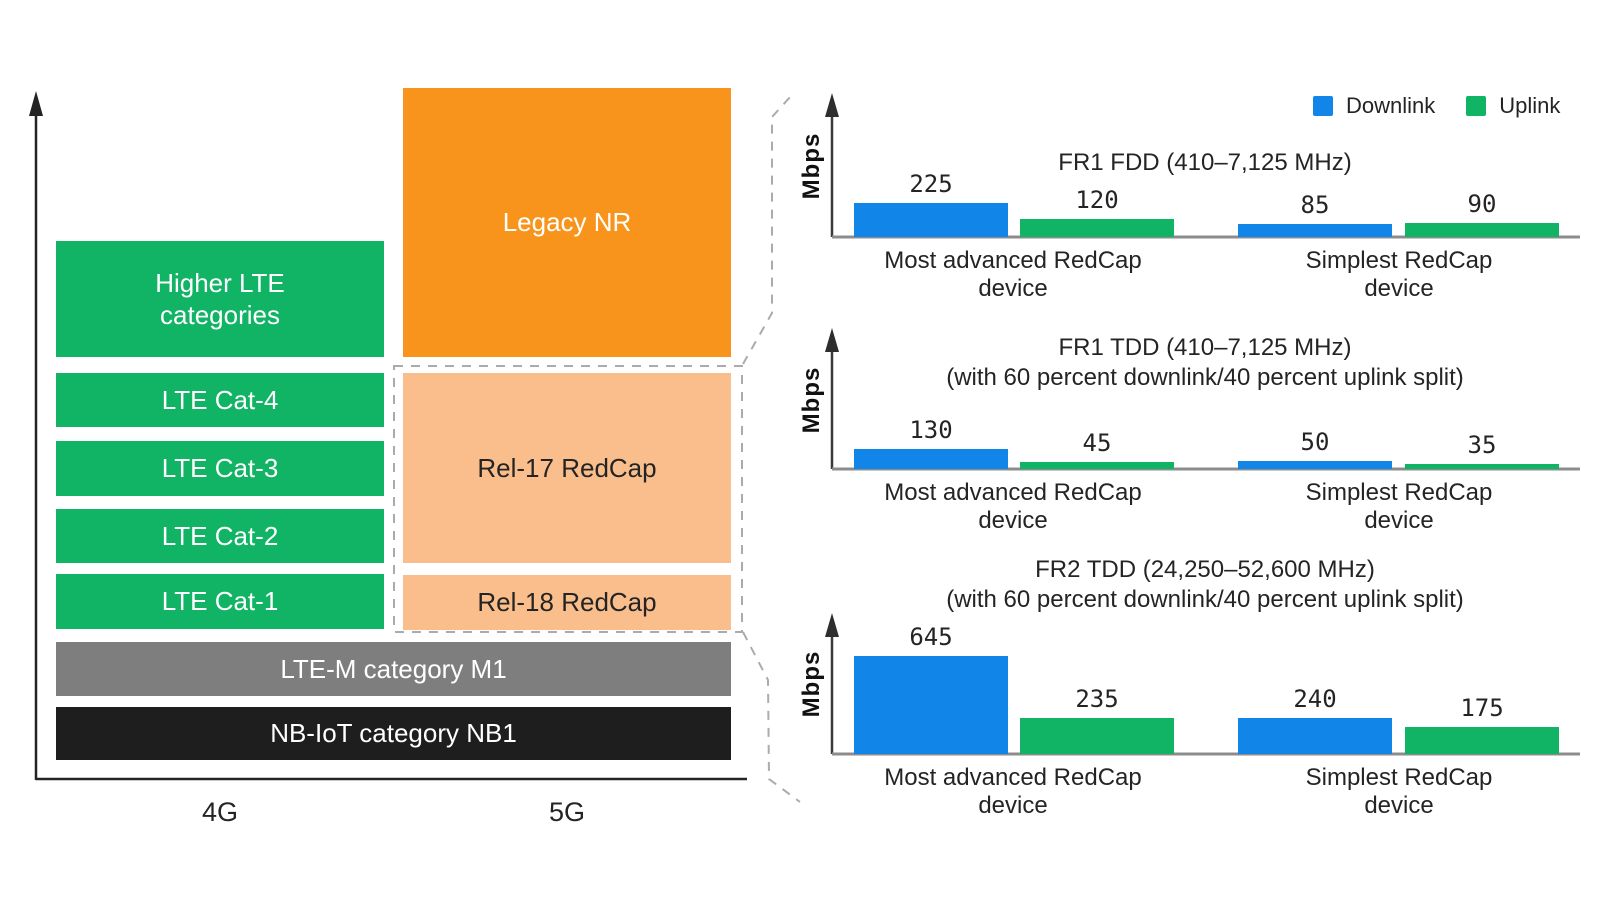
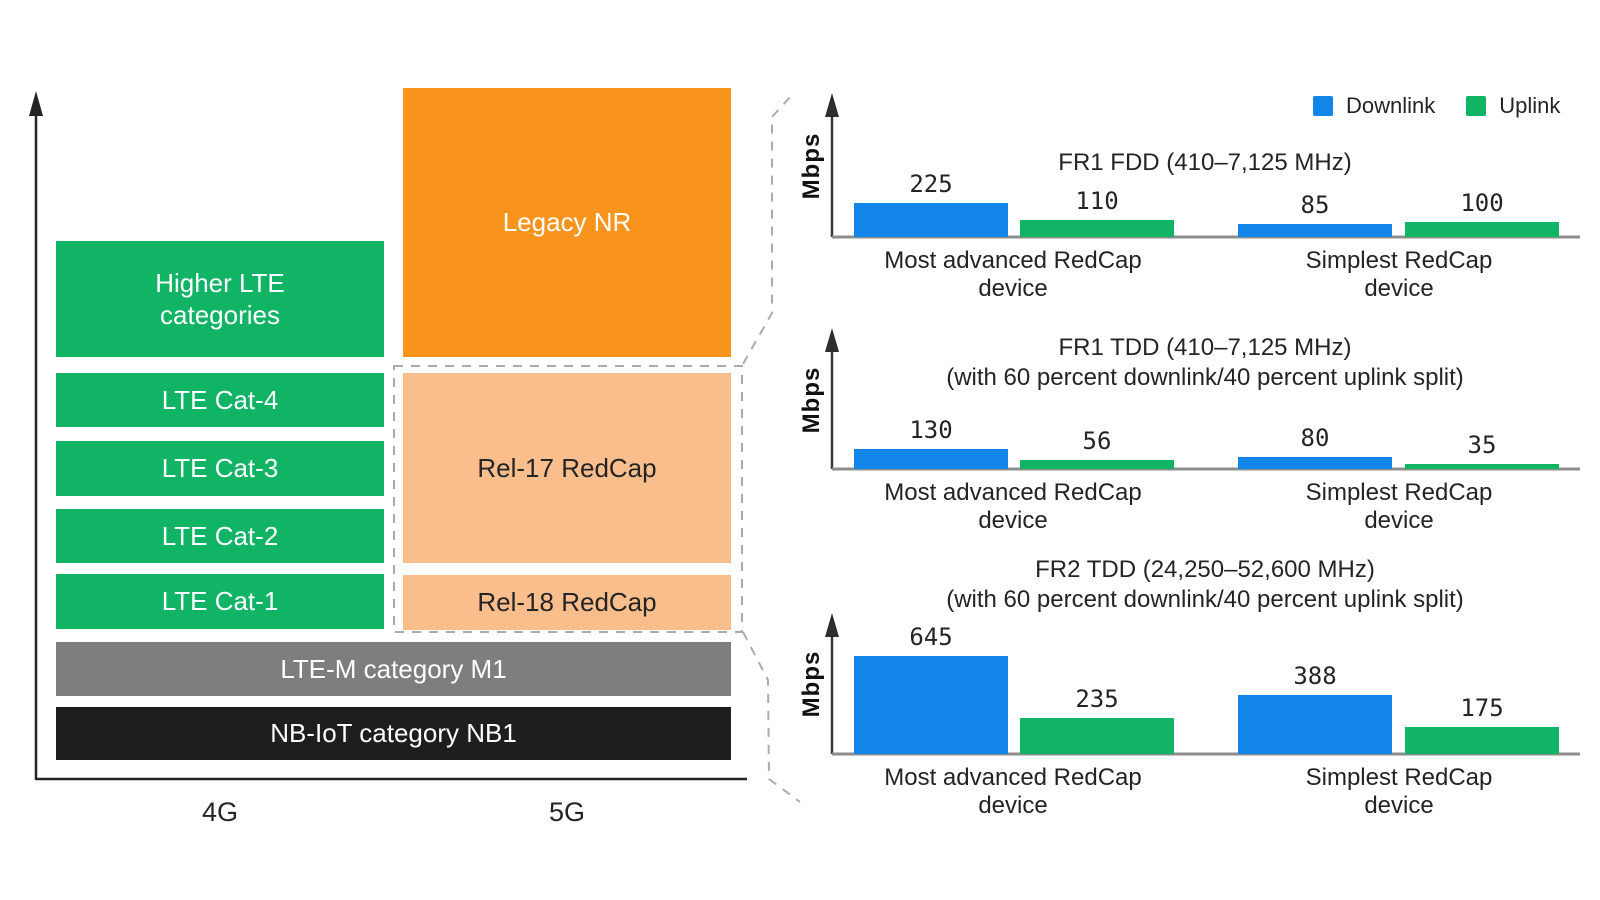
FR1 FDD (410–7,125 MHz)/Uplink/Most advanced RedCap device: 120 -> 110
FR1 FDD (410–7,125 MHz)/Uplink/Simplest RedCap device: 90 -> 100
FR1 TDD (410–7,125 MHz)/Uplink/Most advanced RedCap device: 45 -> 56
FR1 TDD (410–7,125 MHz)/Downlink/Simplest RedCap device: 50 -> 80
FR2 TDD (24,250–52,600 MHz)/Downlink/Simplest RedCap device: 240 -> 388
